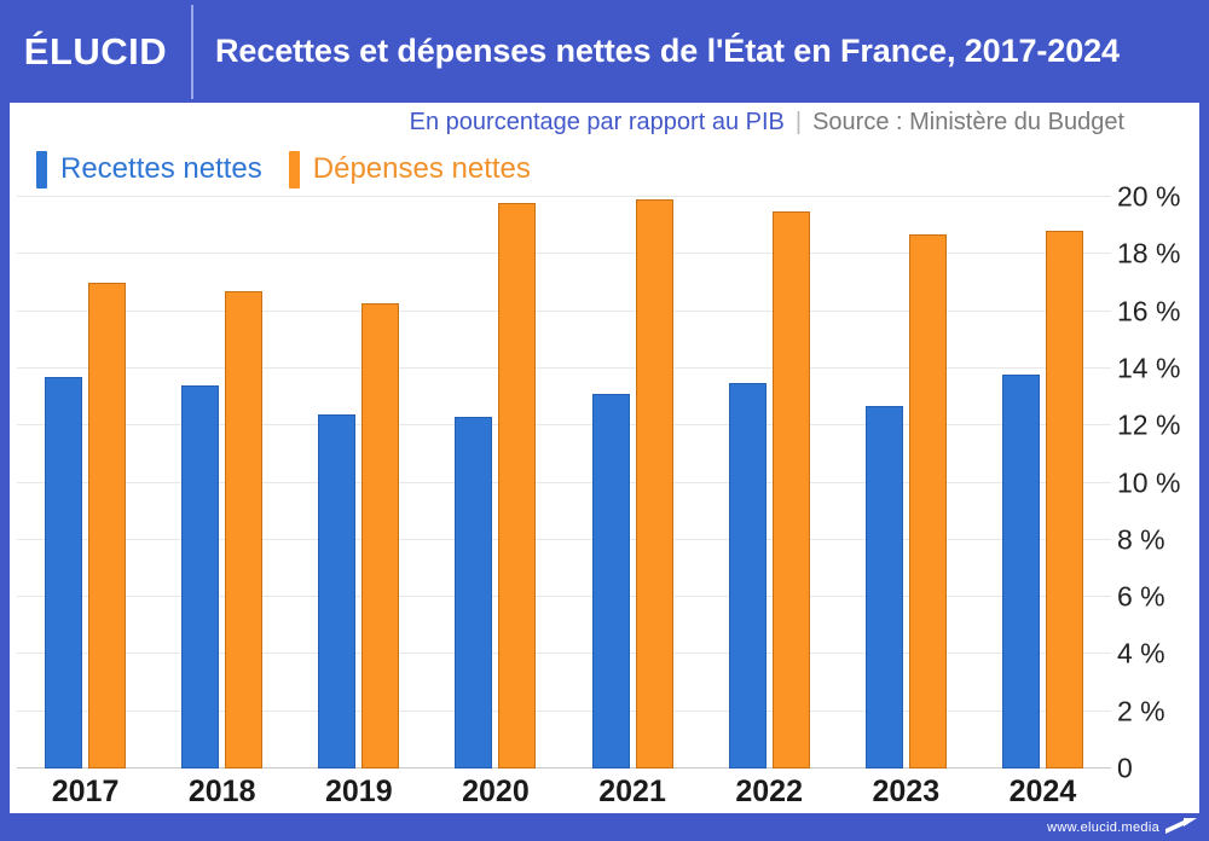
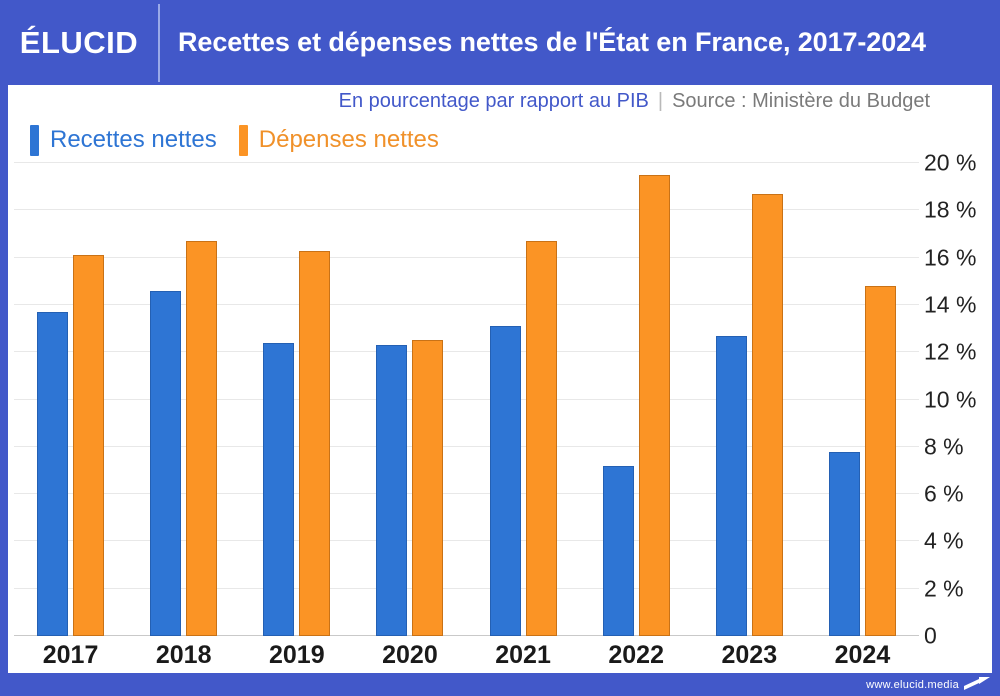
Dépenses nettes/2017: 17.0% -> 16.1%
Recettes nettes/2018: 13.4% -> 14.6%
Dépenses nettes/2020: 19.8% -> 12.5%
Dépenses nettes/2021: 19.9% -> 16.7%
Recettes nettes/2022: 13.5% -> 7.2%
Recettes nettes/2024: 13.8% -> 7.8%
Dépenses nettes/2024: 18.8% -> 14.8%
